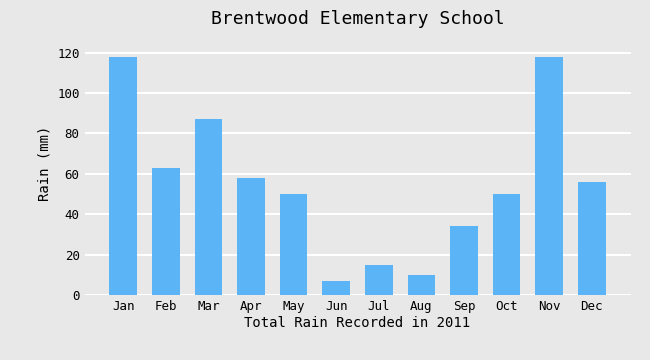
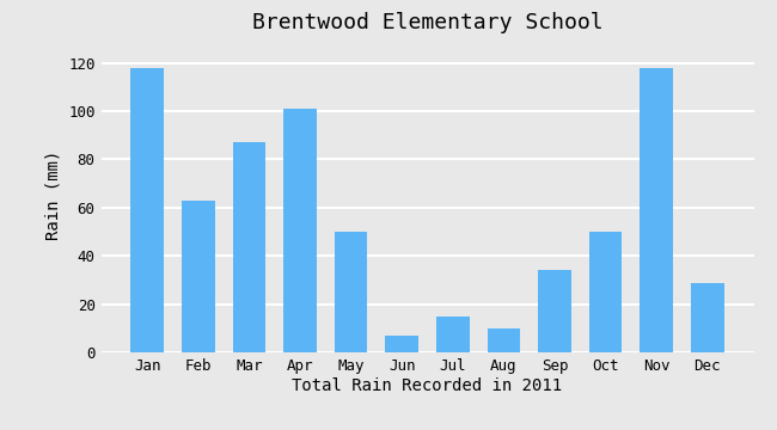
Apr: 58 -> 101
Dec: 56 -> 29
